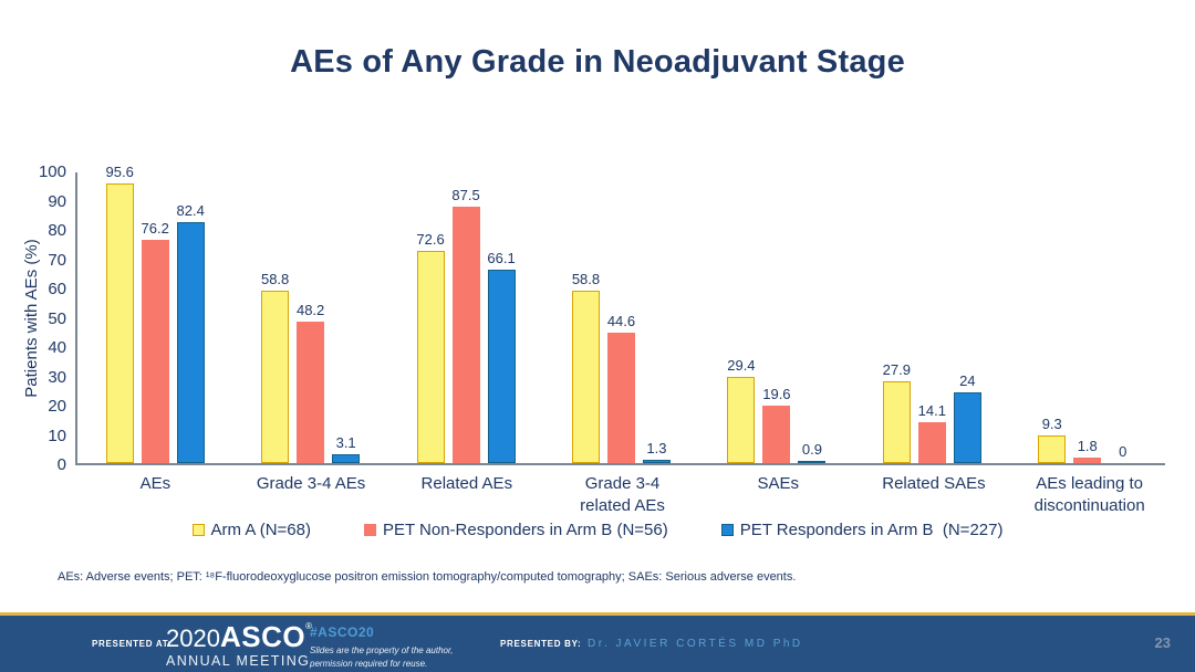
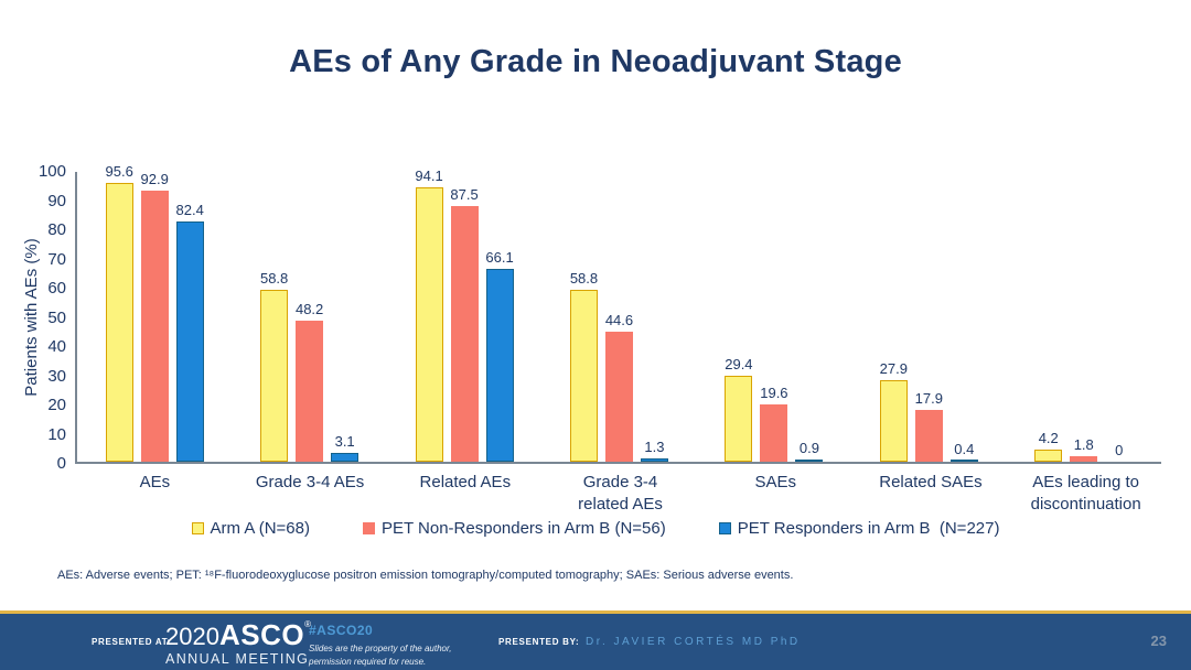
PET Non-Responders in Arm B (N=56)/AEs: 76.2 -> 92.9
Arm A (N=68)/Related AEs: 72.6 -> 94.1
PET Non-Responders in Arm B (N=56)/Related SAEs: 14.1 -> 17.9
PET Responders in Arm B (N=227)/Related SAEs: 24 -> 0.4
Arm A (N=68)/AEs leading to discontinuation: 9.3 -> 4.2
